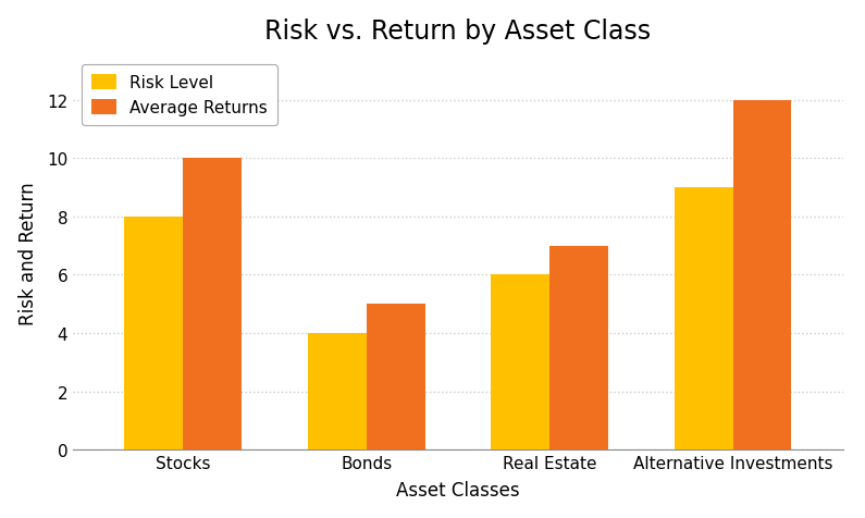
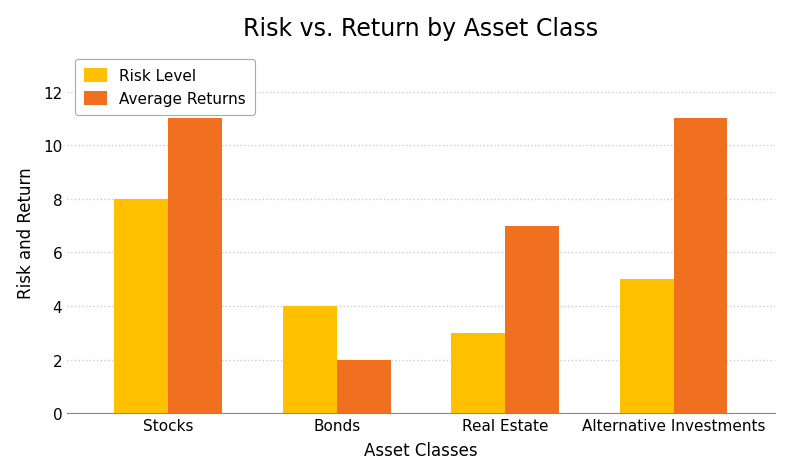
Average Returns/Stocks: 10 -> 11
Average Returns/Bonds: 5 -> 2
Risk Level/Real Estate: 6 -> 3
Risk Level/Alternative Investments: 9 -> 5
Average Returns/Alternative Investments: 12 -> 11
